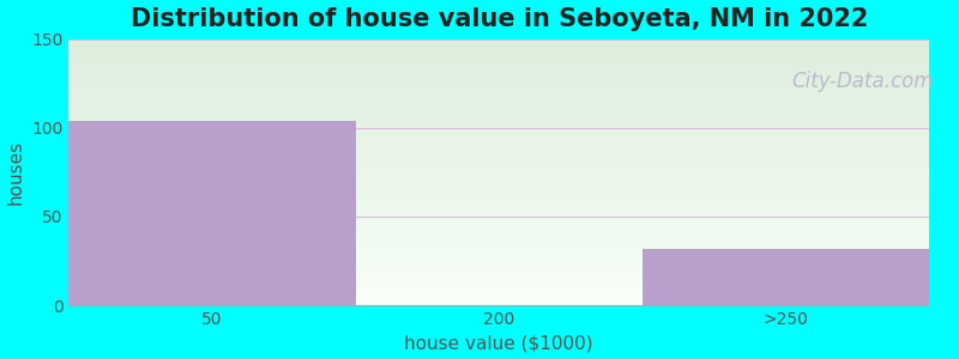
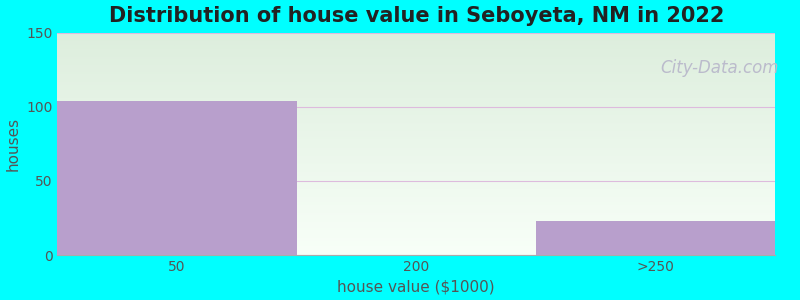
>250: 32 -> 23
